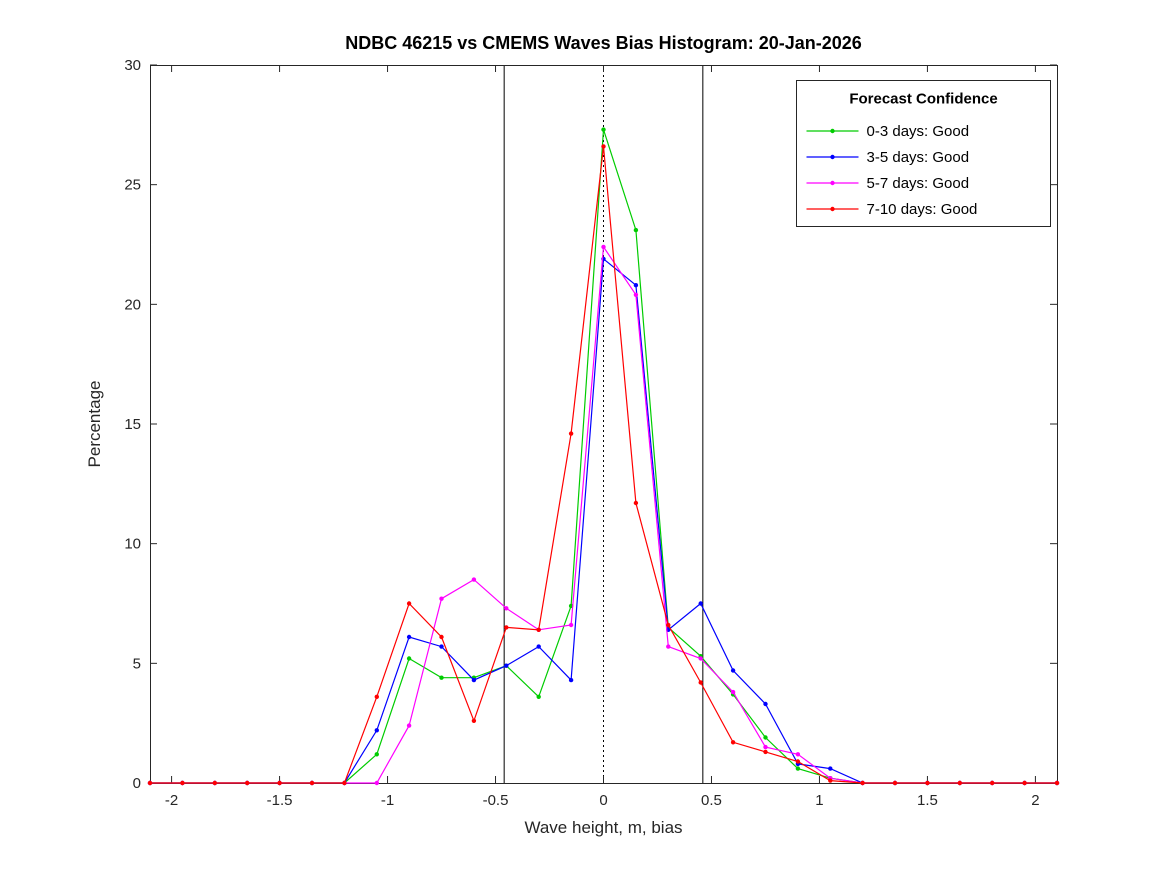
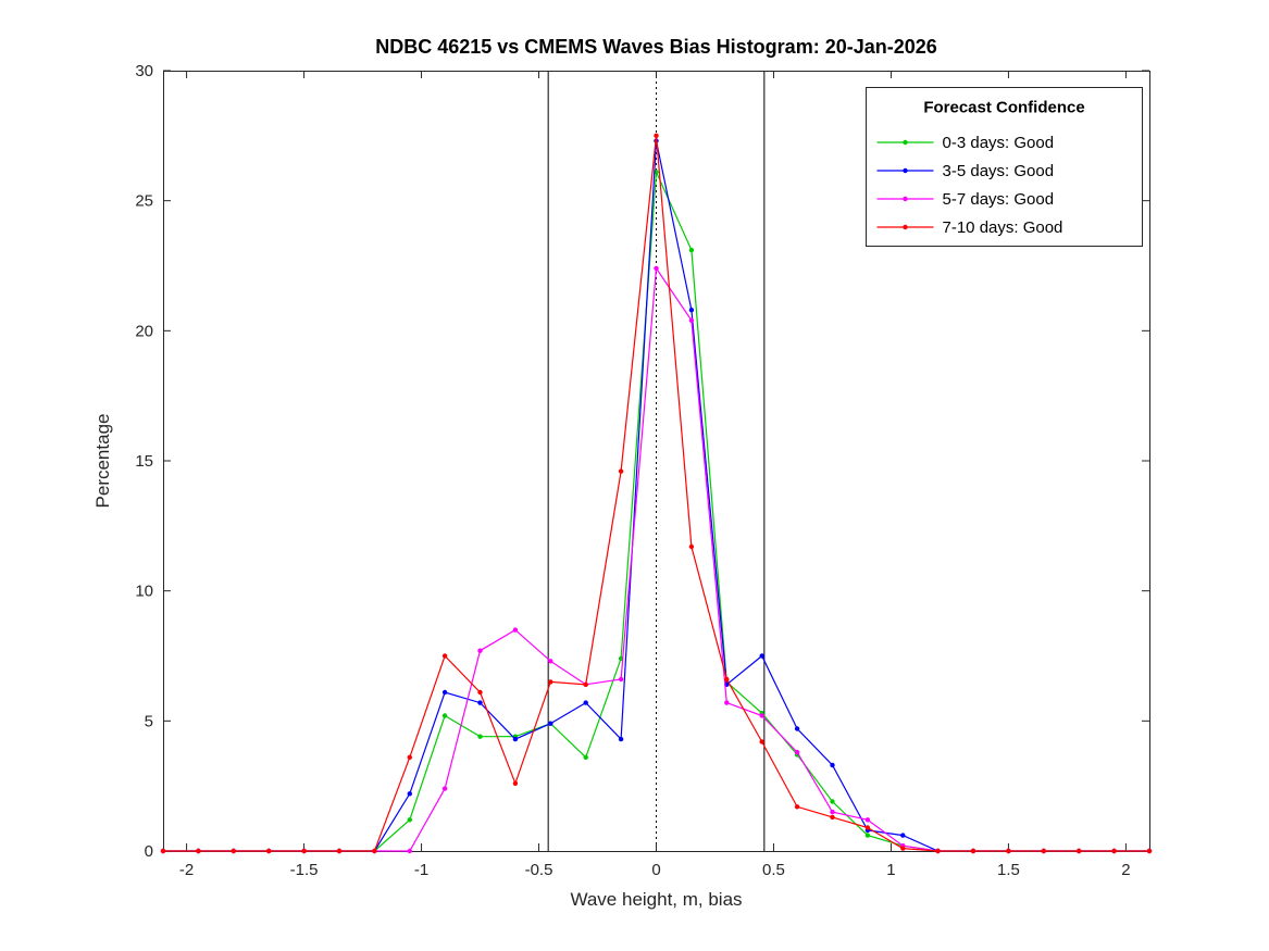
0-3 days: Good/0: 27,3 -> 26,1
3-5 days: Good/0: 21,9 -> 27,3
7-10 days: Good/0: 26,6 -> 27,5
